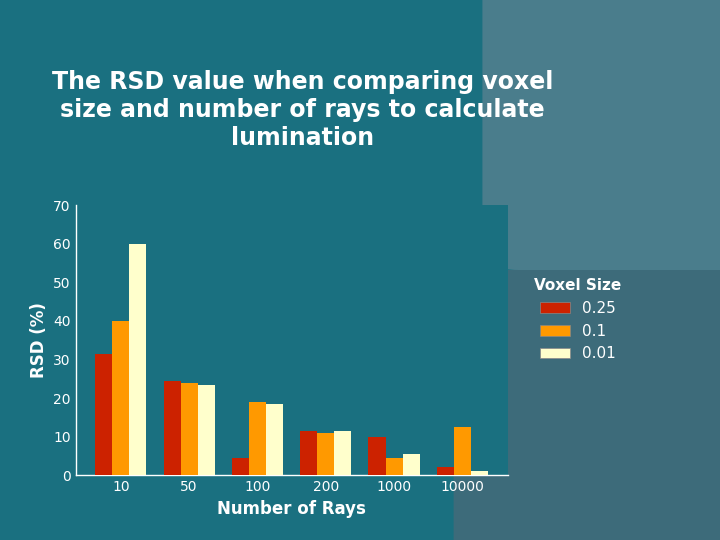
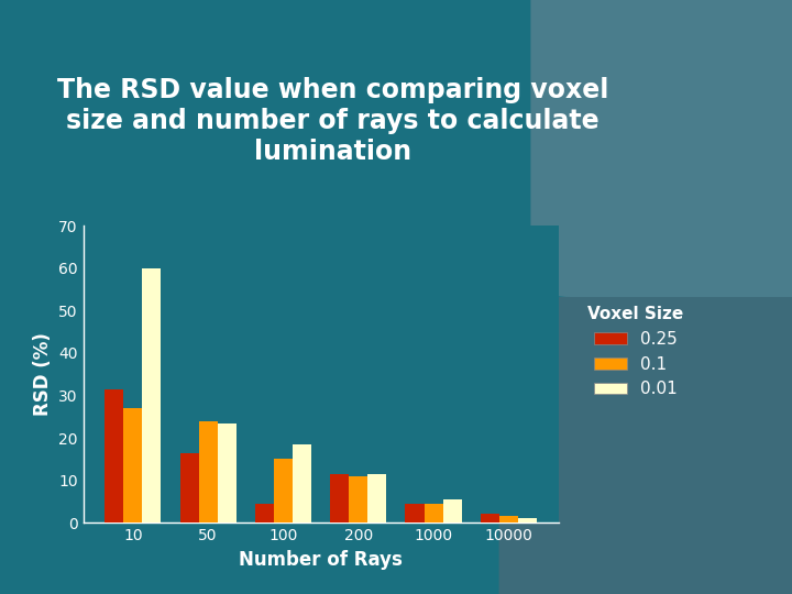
0.1/10: 40.0 -> 27.0
0.25/50: 24.5 -> 16.5
0.1/100: 19.0 -> 15.0
0.25/1000: 10.0 -> 4.5
0.1/10000: 12.5 -> 1.5
